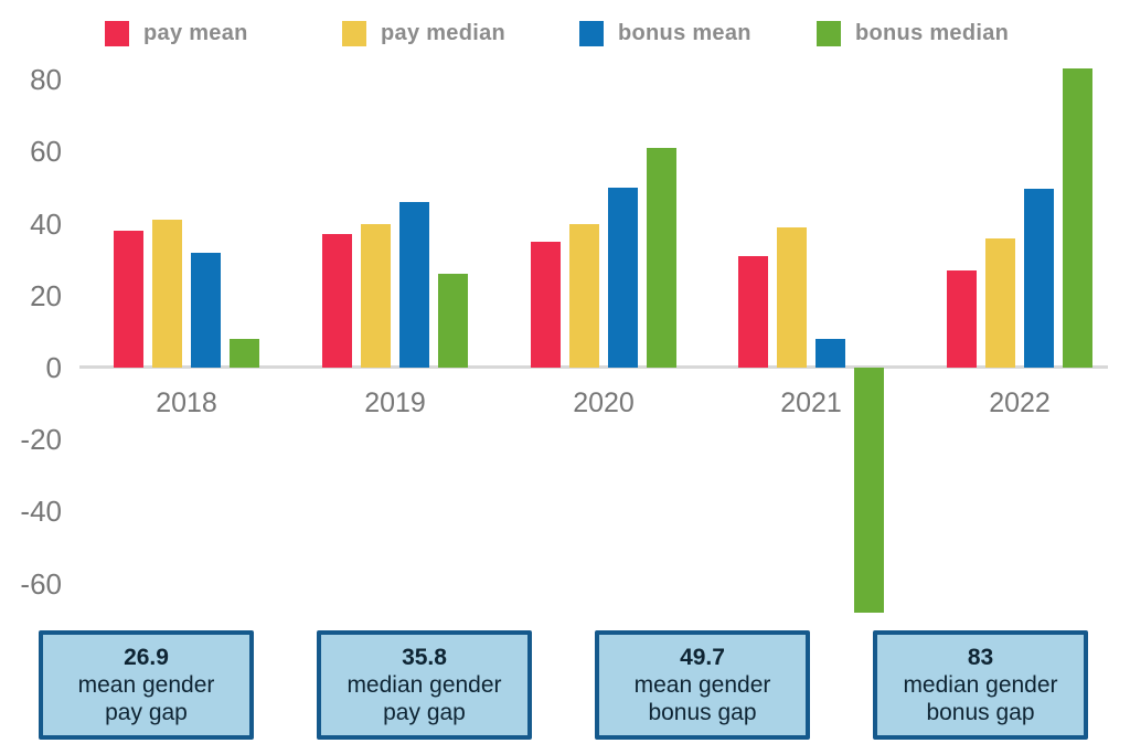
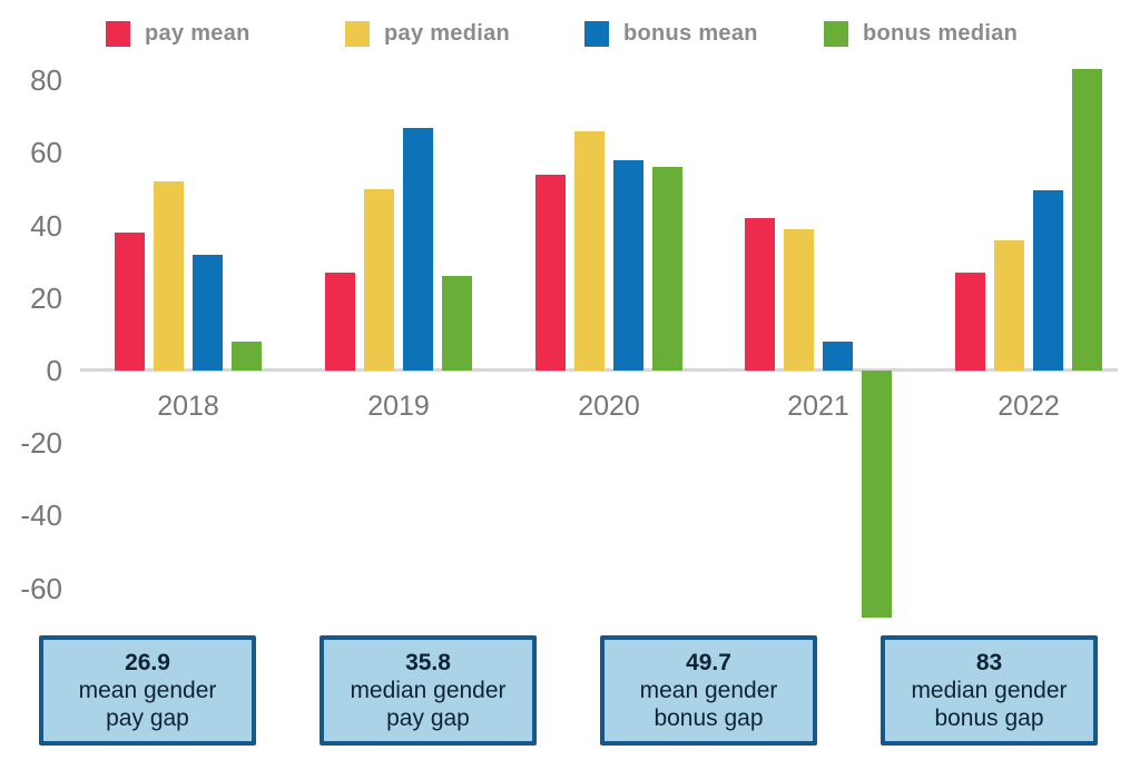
pay median/2018: 41 -> 52
pay mean/2019: 37 -> 27
pay median/2019: 40 -> 50
bonus mean/2019: 46 -> 67
pay mean/2020: 35 -> 54
pay median/2020: 40 -> 66
bonus mean/2020: 50 -> 58
bonus median/2020: 61 -> 56
pay mean/2021: 31 -> 42
